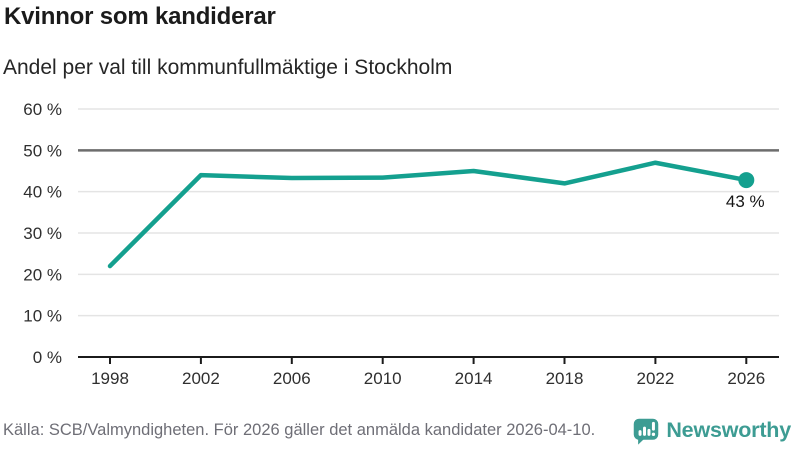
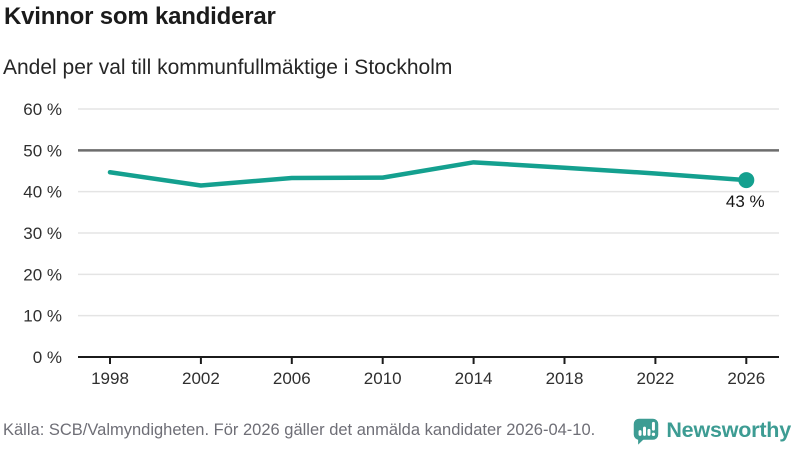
1998: 22% -> 45%
2002: 44% -> 42%
2014: 45% -> 47%
2018: 42% -> 46%
2022: 47% -> 44%
